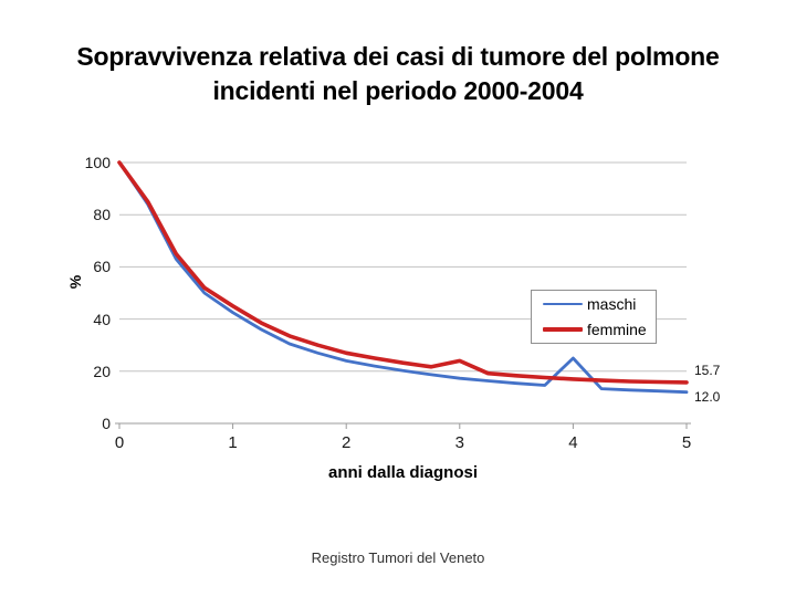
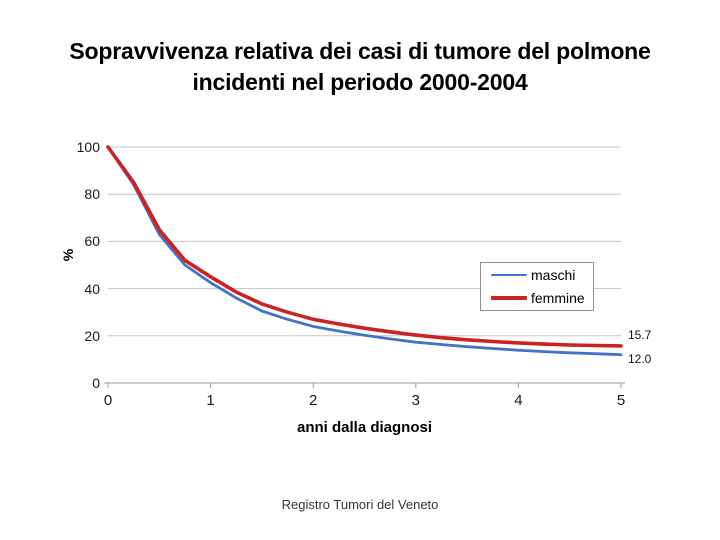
femmine/3: 24 -> 20
maschi/4: 25 -> 14
